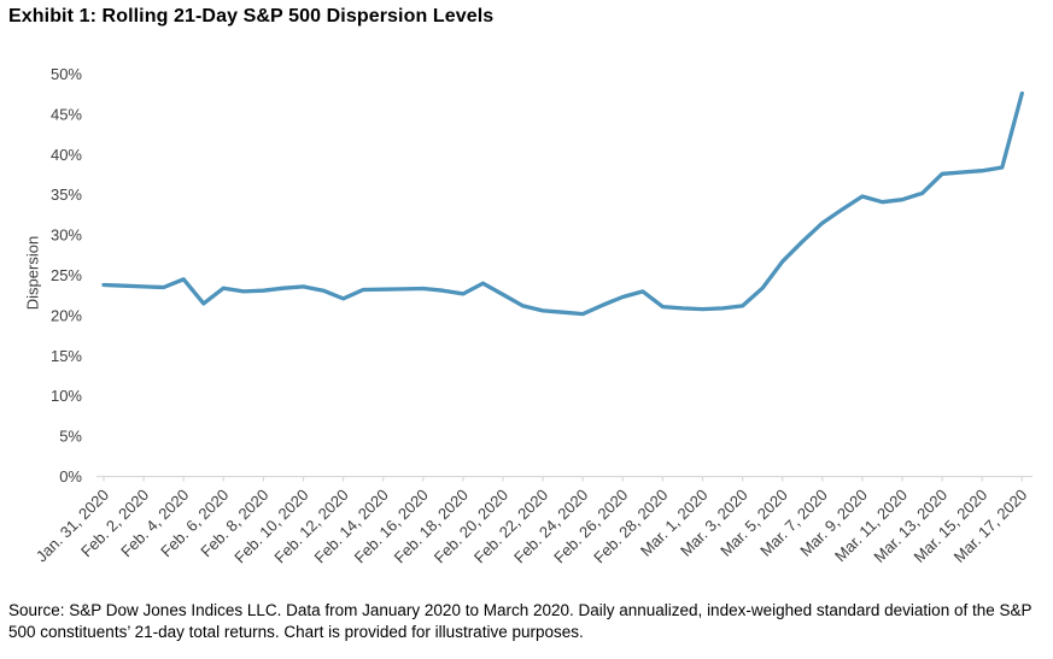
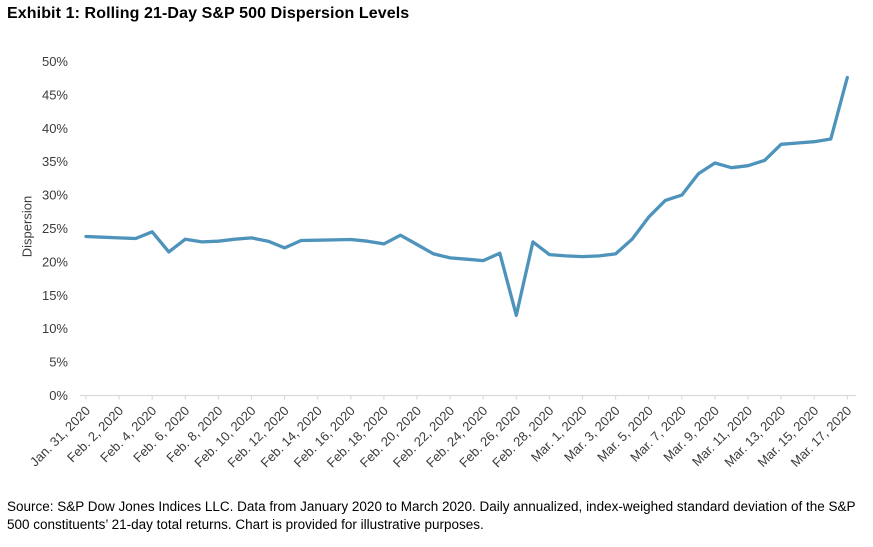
Feb. 26, 2020: 22% -> 12%
Mar. 7, 2020: 32% -> 30%
